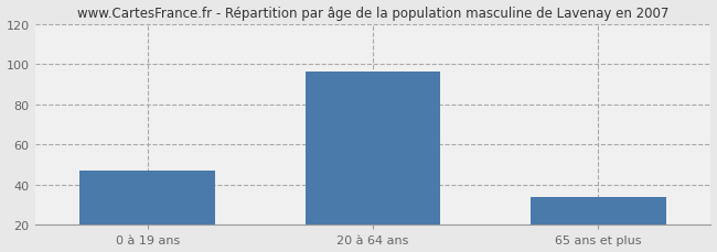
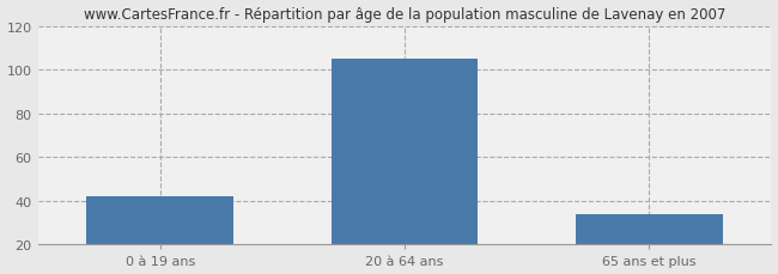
0 à 19 ans: 47 -> 42
20 à 64 ans: 96 -> 105
